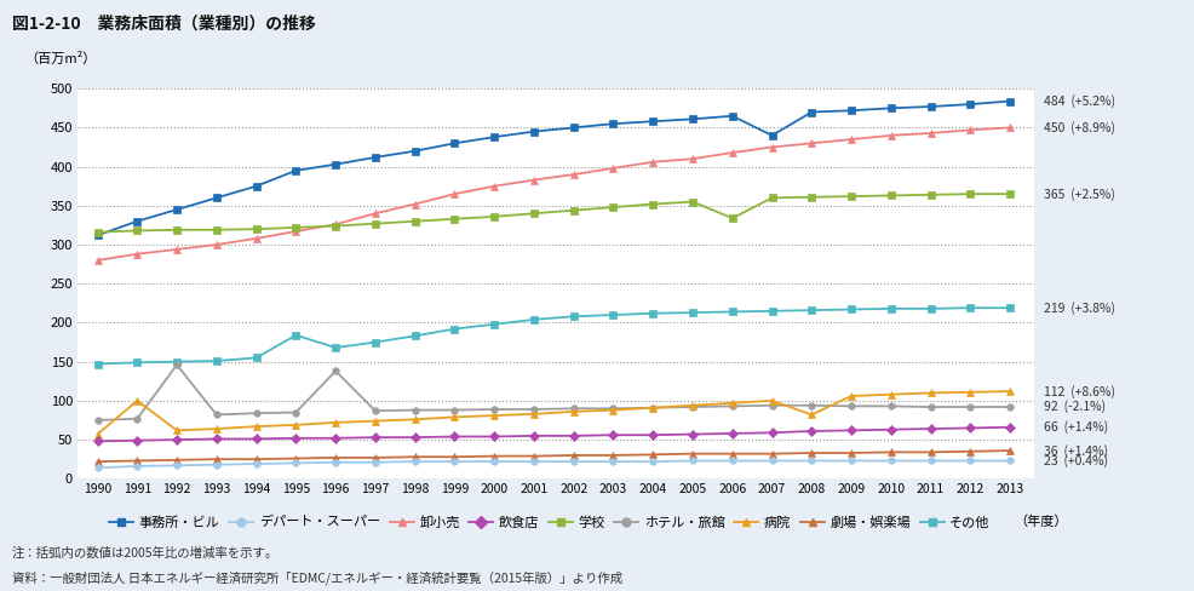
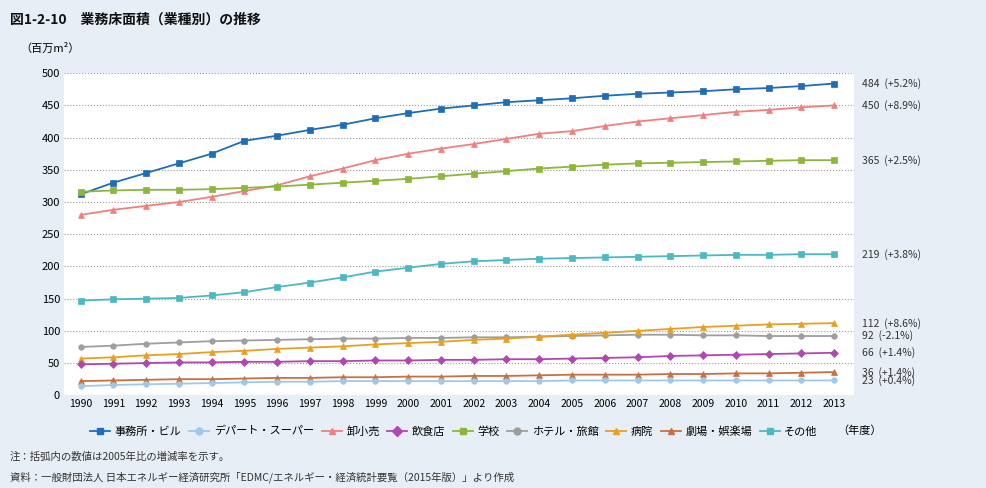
病院/1991: 100 -> 59
ホテル・旅館/1992: 146 -> 80
その他/1995: 184 -> 160
ホテル・旅館/1996: 138 -> 86
学校/2006: 334 -> 358
事務所・ビル/2007: 440 -> 468
病院/2008: 82 -> 103
